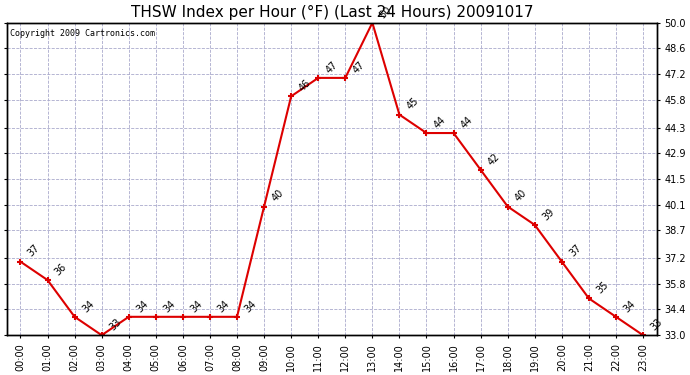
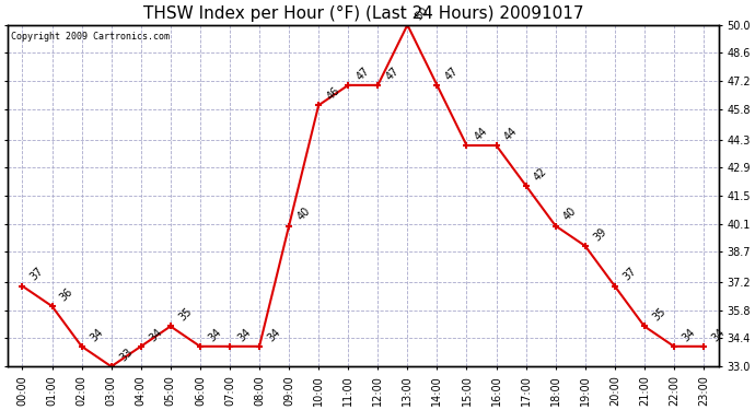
05:00: 34 -> 35
14:00: 45 -> 47
23:00: 33 -> 34
